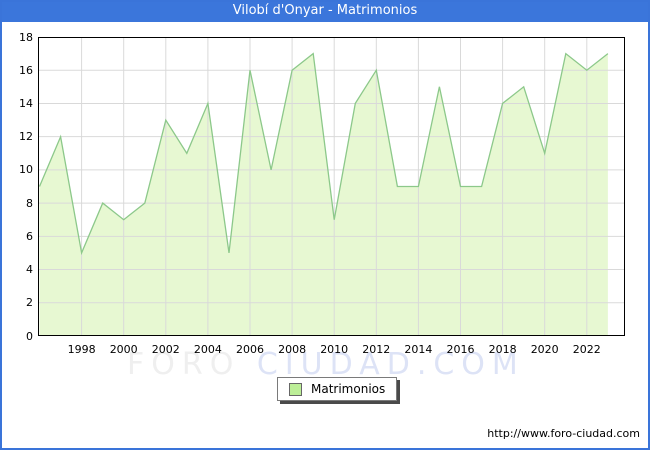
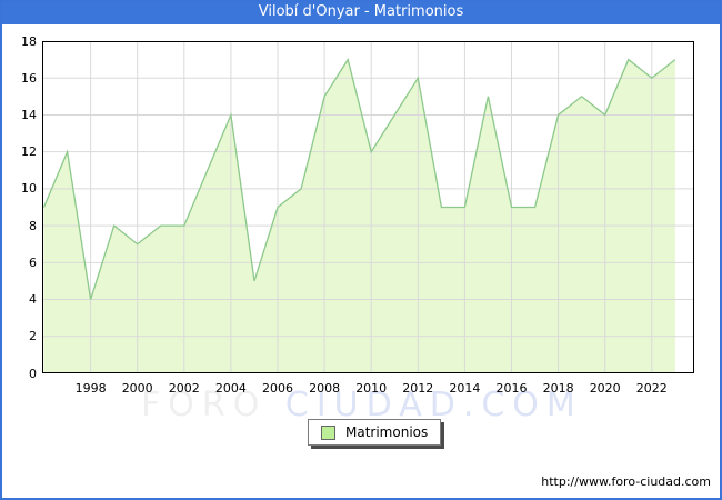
1998: 5 -> 4
2002: 13 -> 8
2006: 16 -> 9
2008: 16 -> 15
2010: 7 -> 12
2020: 11 -> 14
